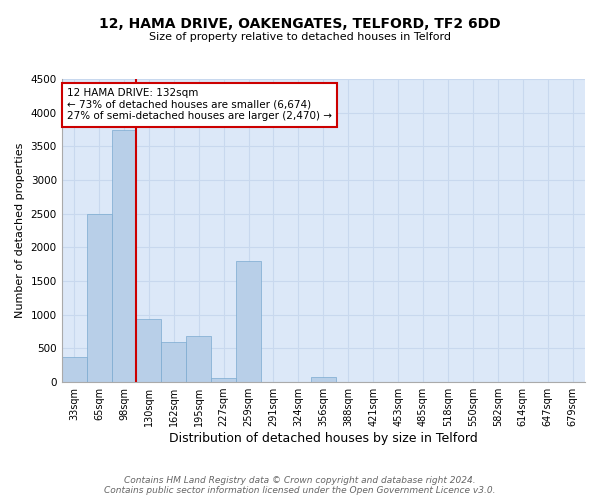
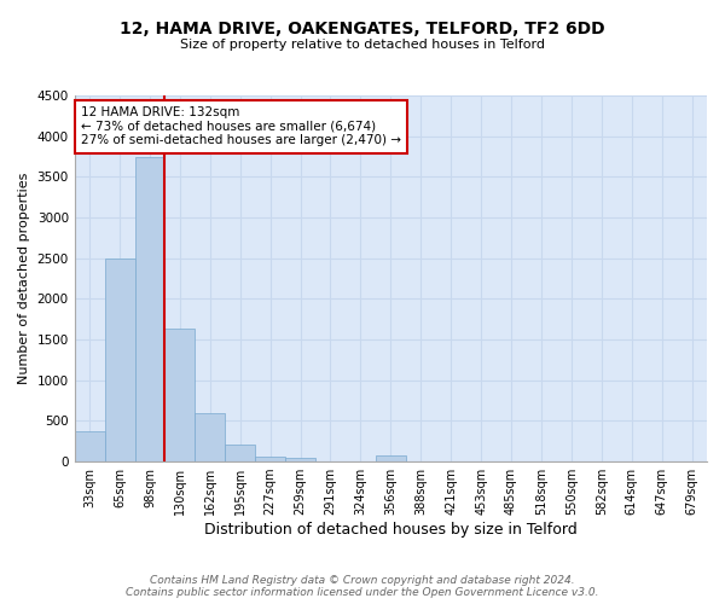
130sqm: 940 -> 1640
195sqm: 680 -> 210
259sqm: 1800 -> 50
